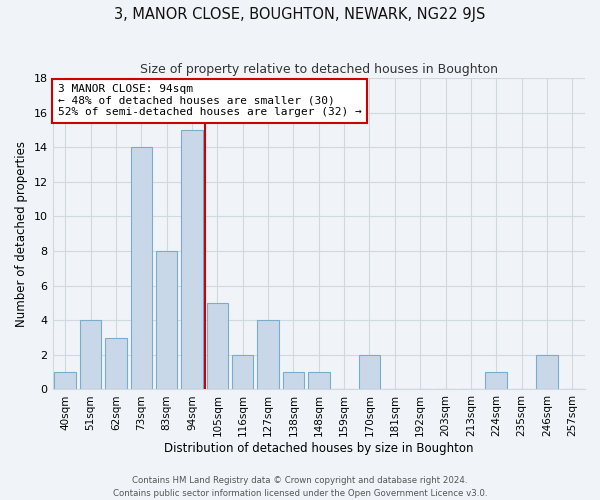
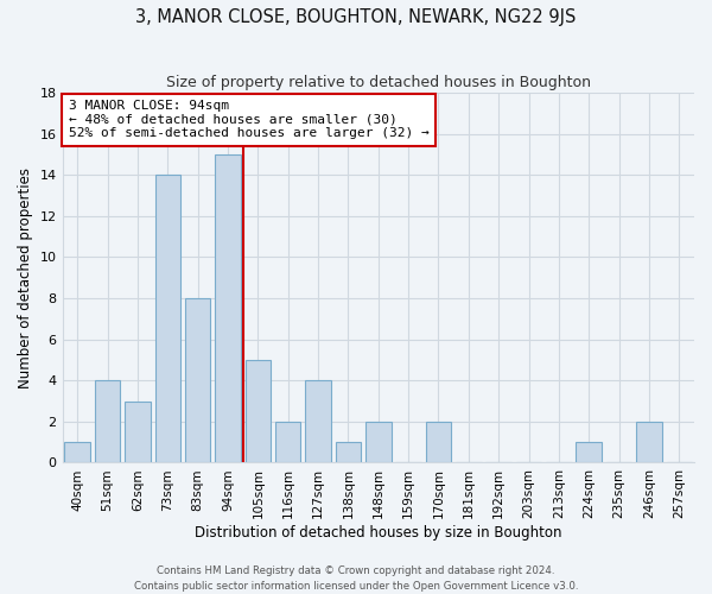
148sqm: 1 -> 2
